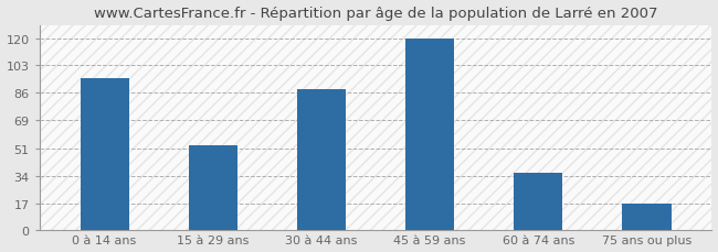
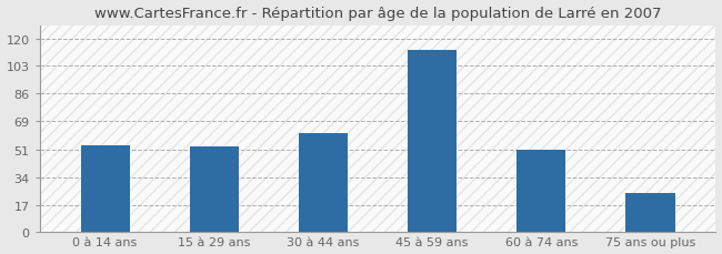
0 à 14 ans: 95 -> 54
30 à 44 ans: 88 -> 61
45 à 59 ans: 120 -> 113
60 à 74 ans: 36 -> 51
75 ans ou plus: 17 -> 24
